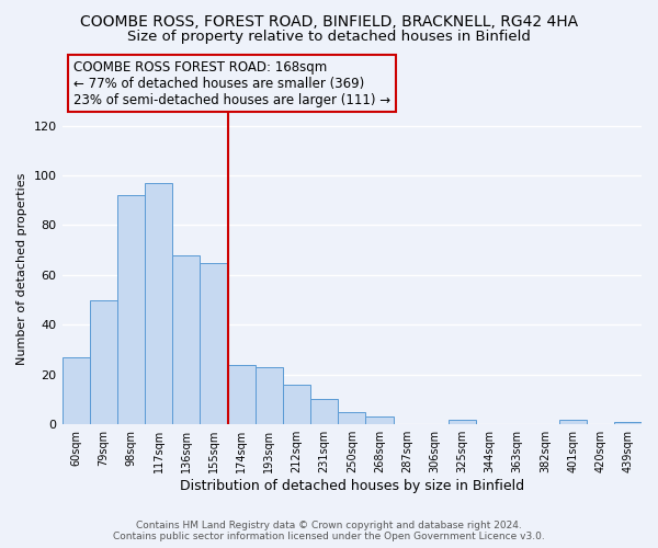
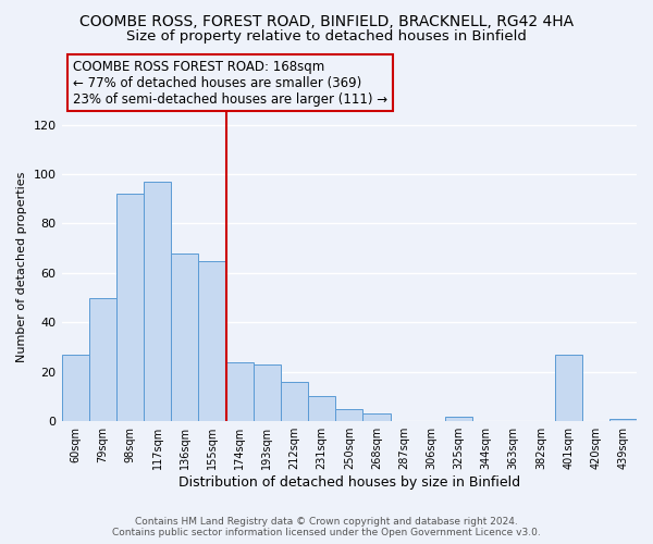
401sqm: 2 -> 27
